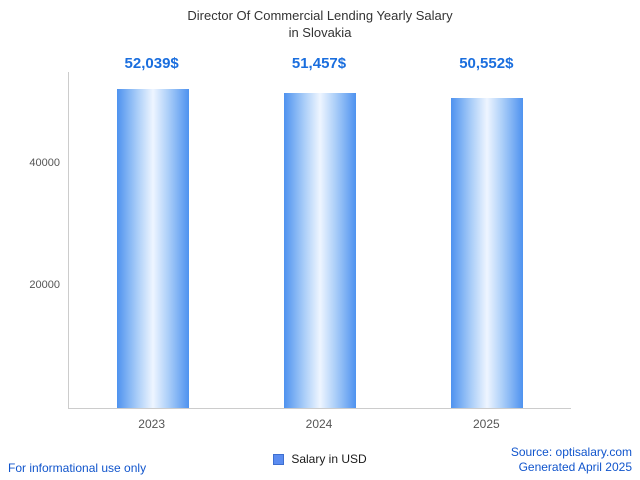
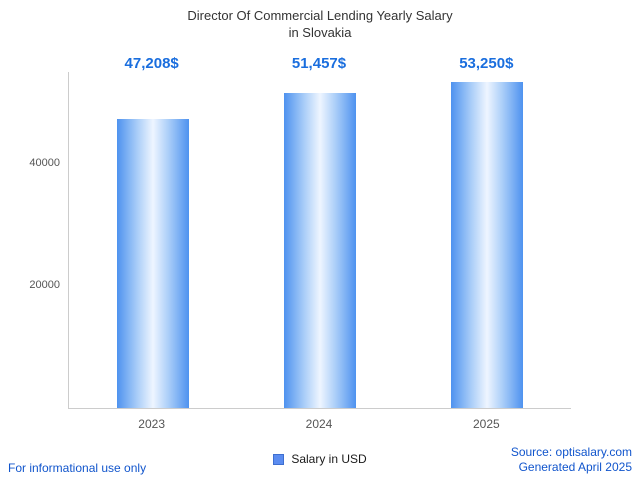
2023: 52,039 -> 47,208
2025: 50,552 -> 53,250
